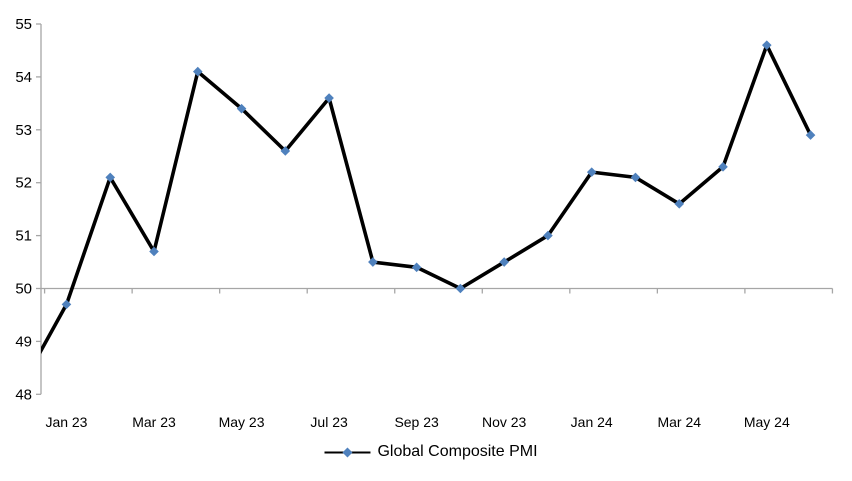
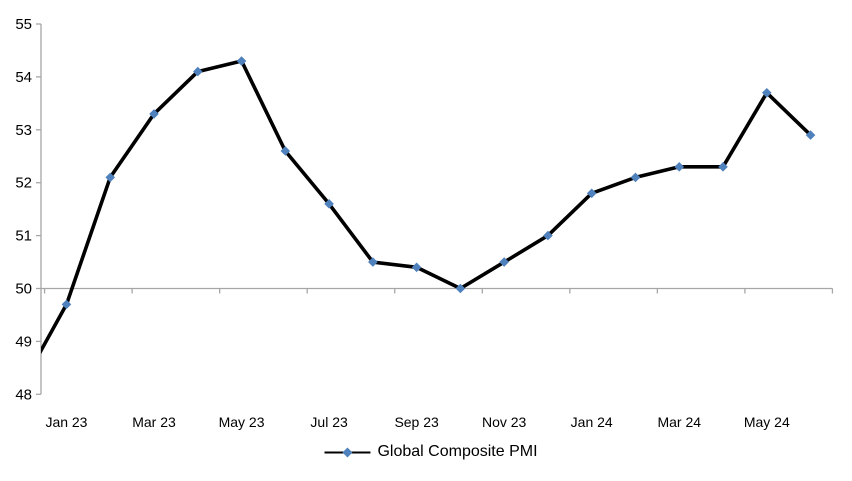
Mar 23: 50.7 -> 53.3
May 23: 53.4 -> 54.3
Jul 23: 53.6 -> 51.6
Jan 24: 52.2 -> 51.8
Mar 24: 51.6 -> 52.3
May 24: 54.6 -> 53.7
